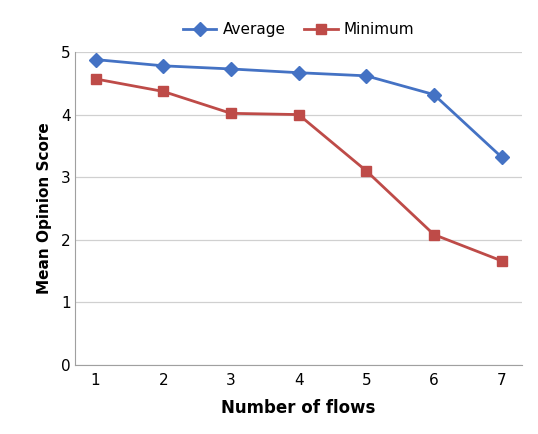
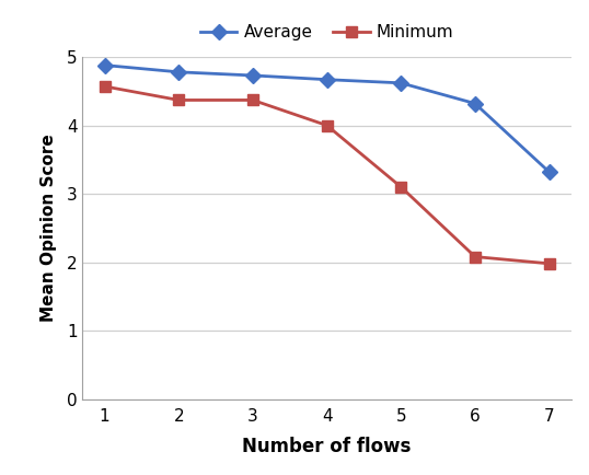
Minimum/3: 4.02 -> 4.37
Minimum/7: 1.66 -> 1.98
